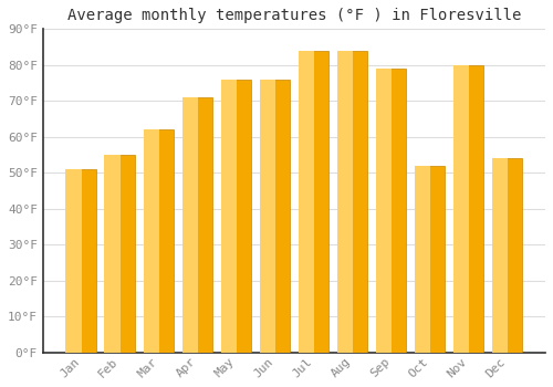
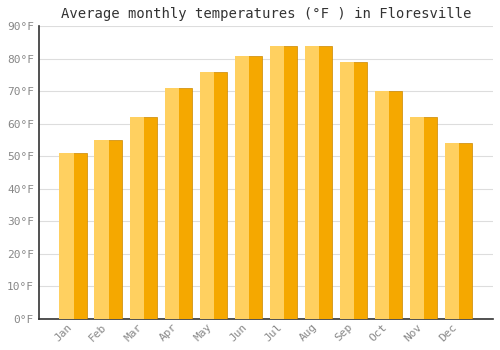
Jun: 76°F -> 81°F
Oct: 52°F -> 70°F
Nov: 80°F -> 62°F
